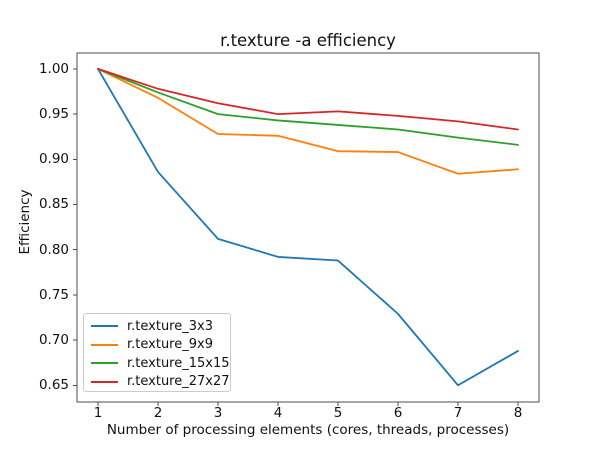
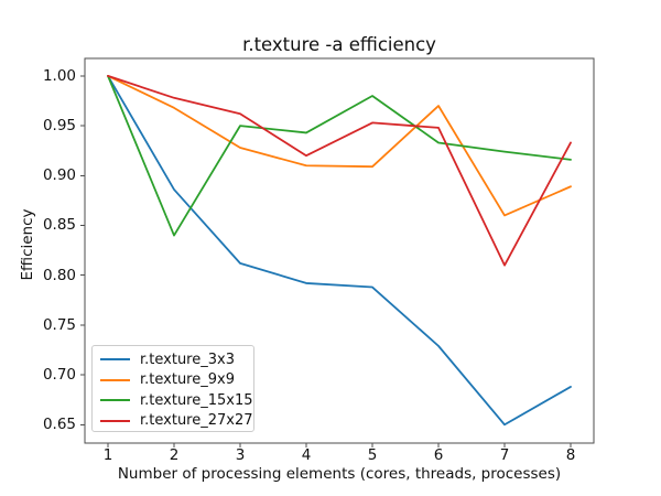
r.texture_15x15/2: 0.97 -> 0.84
r.texture_9x9/4: 0.93 -> 0.91
r.texture_27x27/4: 0.95 -> 0.92
r.texture_15x15/5: 0.94 -> 0.98
r.texture_9x9/6: 0.91 -> 0.97
r.texture_9x9/7: 0.88 -> 0.86
r.texture_27x27/7: 0.94 -> 0.81
